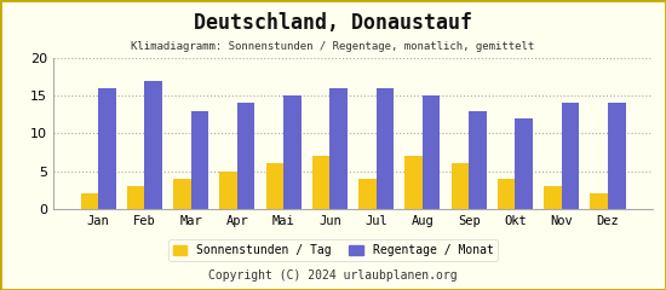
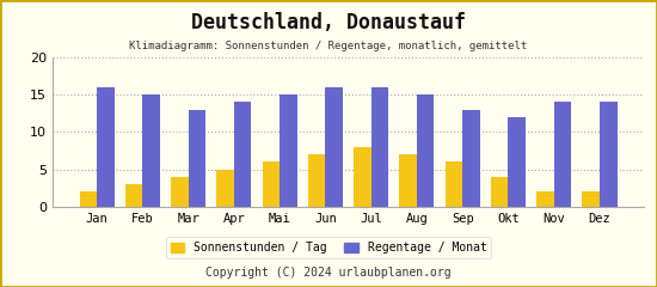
Regentage / Monat/Feb: 17 -> 15
Sonnenstunden / Tag/Jul: 4 -> 8
Sonnenstunden / Tag/Nov: 3 -> 2
